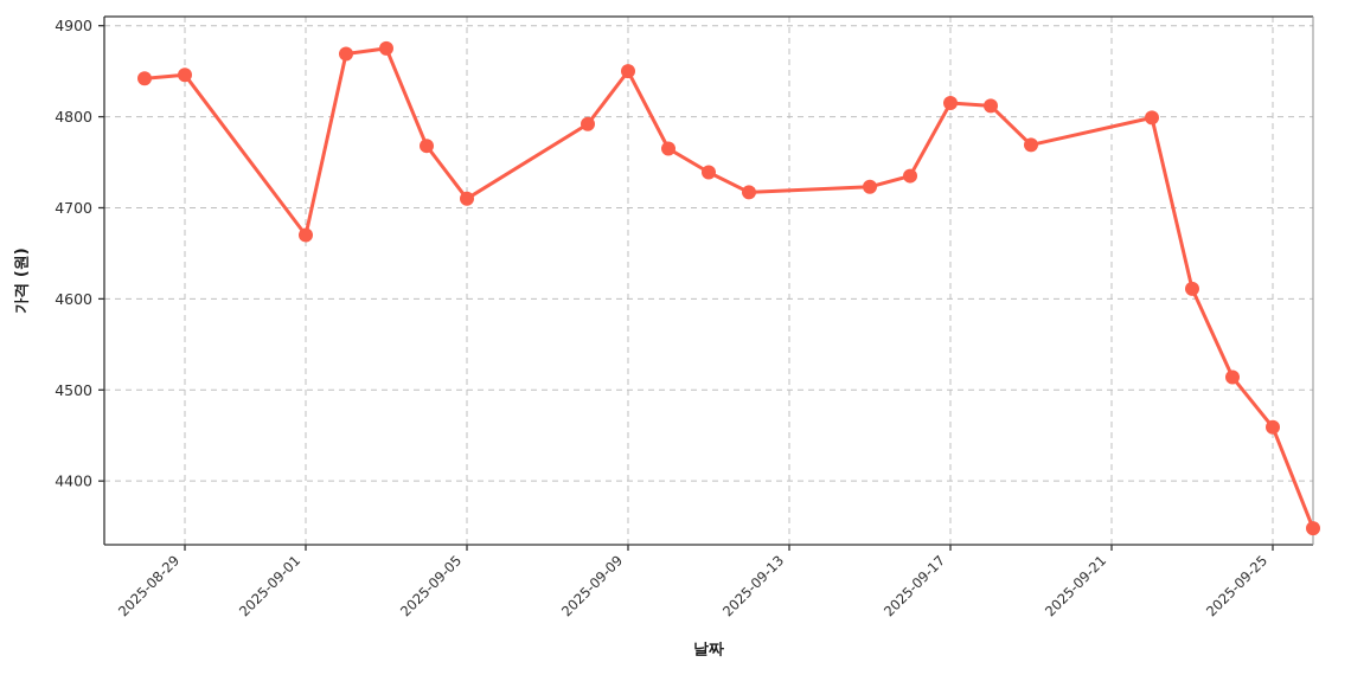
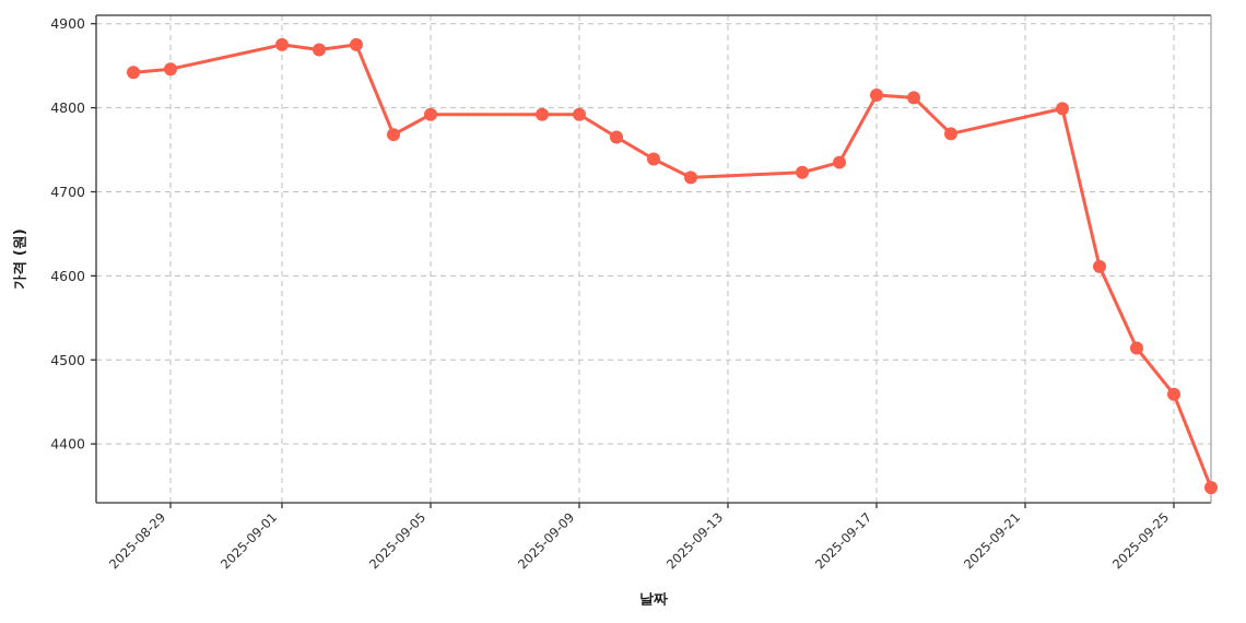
2025-09-01: 4670 -> 4880
2025-09-05: 4710 -> 4790
2025-09-09: 4850 -> 4790
